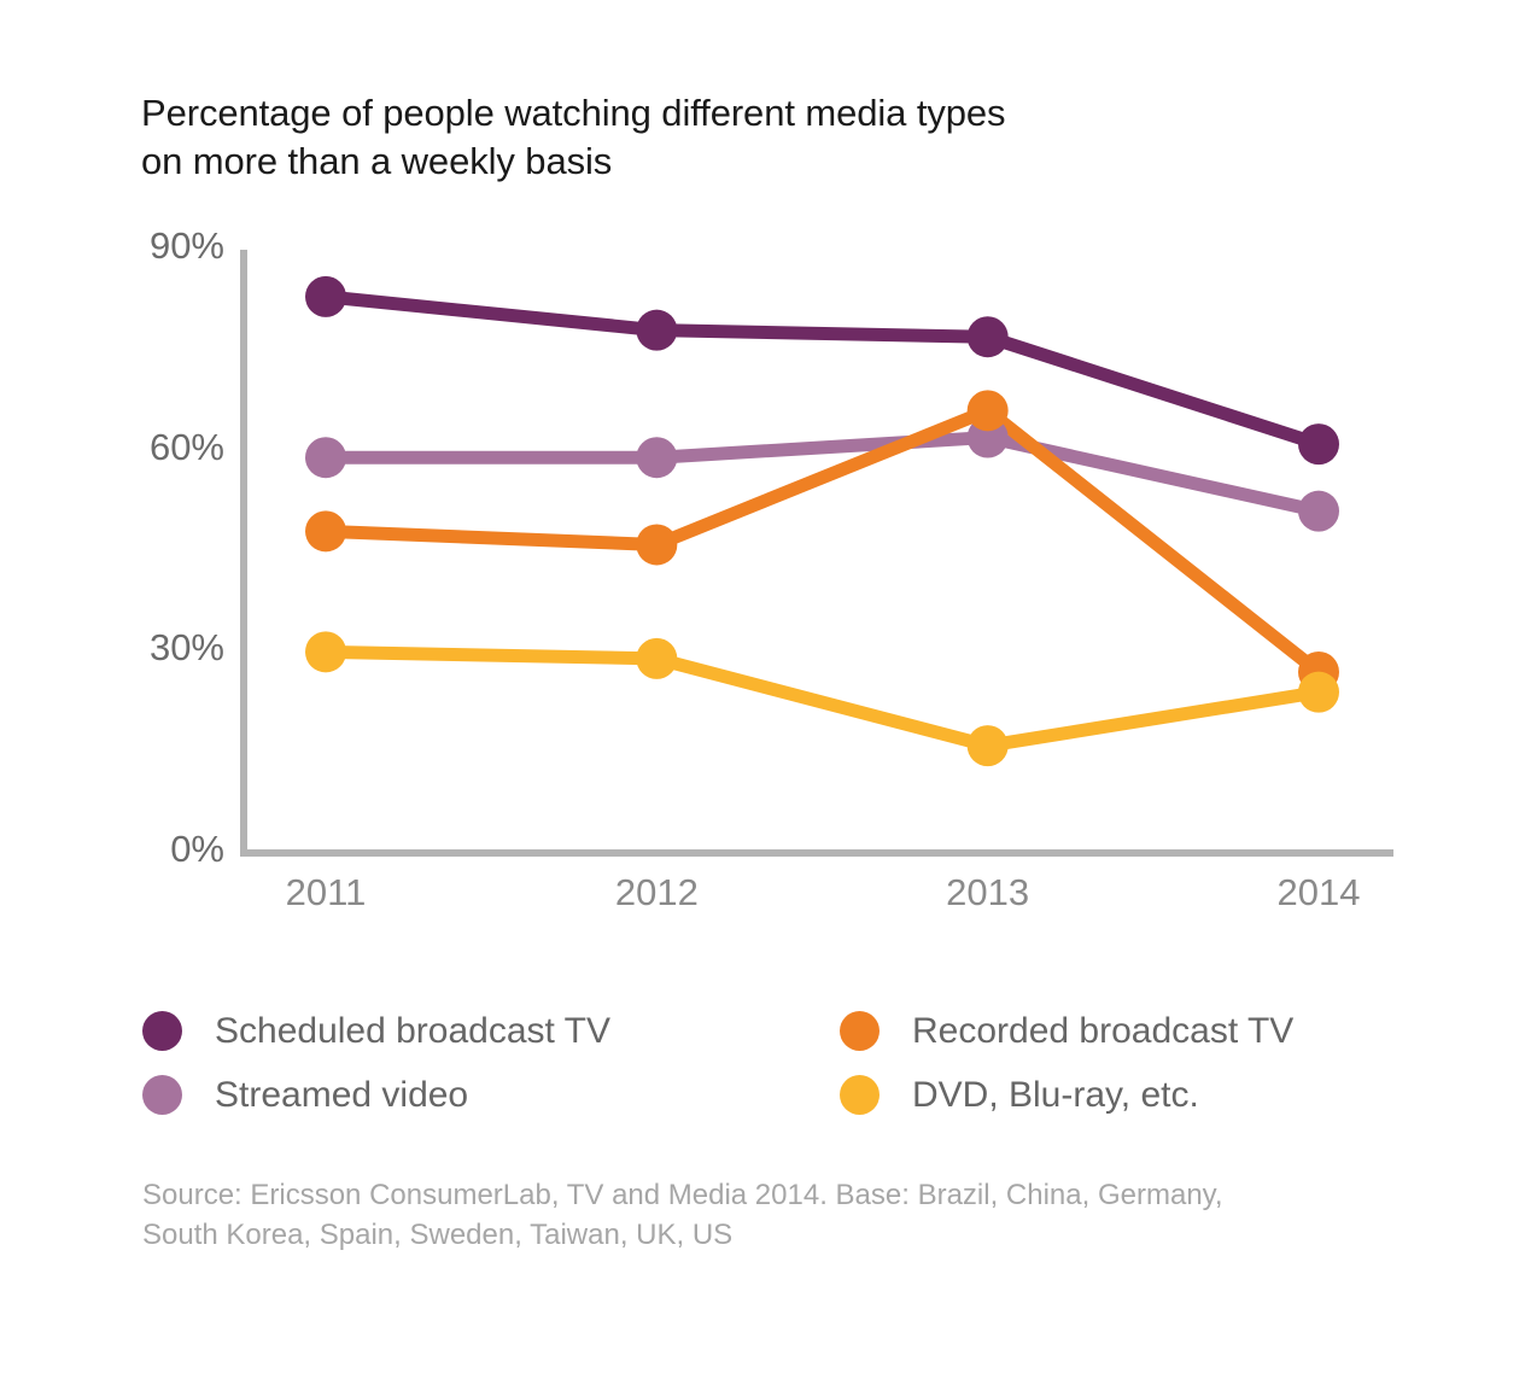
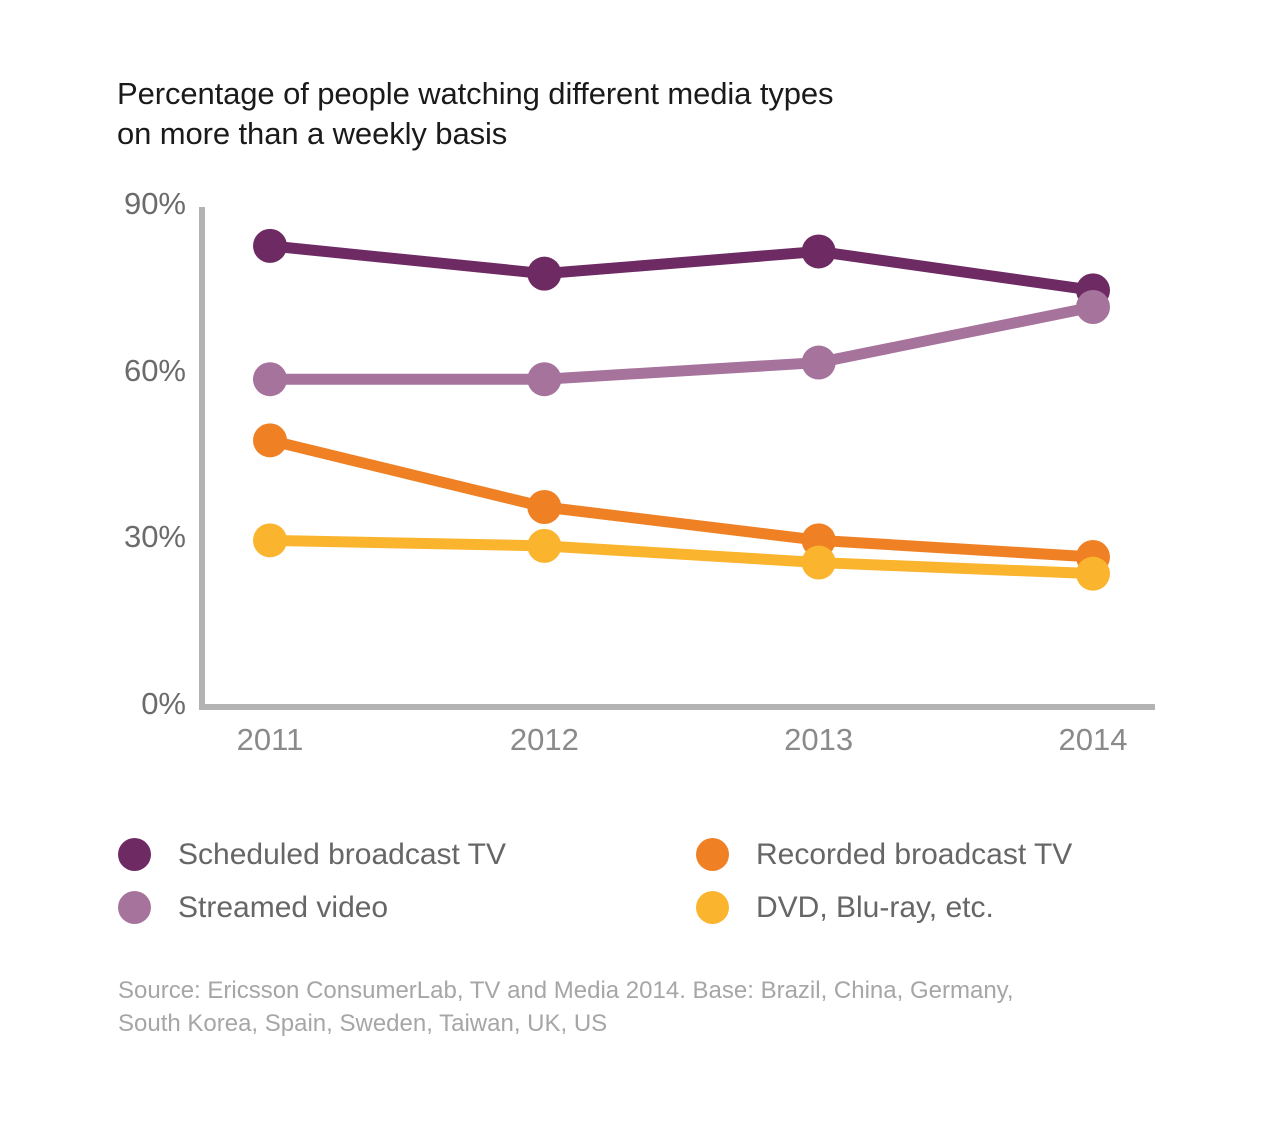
Recorded broadcast TV/2012: 46% -> 36%
Scheduled broadcast TV/2013: 77% -> 82%
Recorded broadcast TV/2013: 66% -> 30%
DVD, Blu-ray, etc./2013: 16% -> 26%
Scheduled broadcast TV/2014: 61% -> 75%
Streamed video/2014: 51% -> 72%
